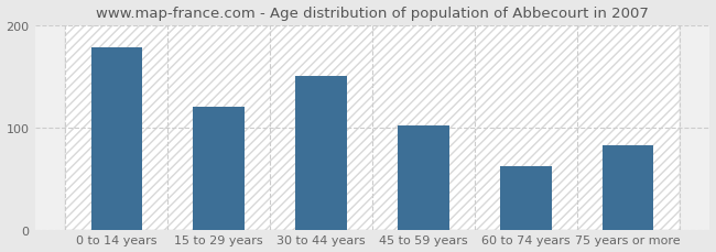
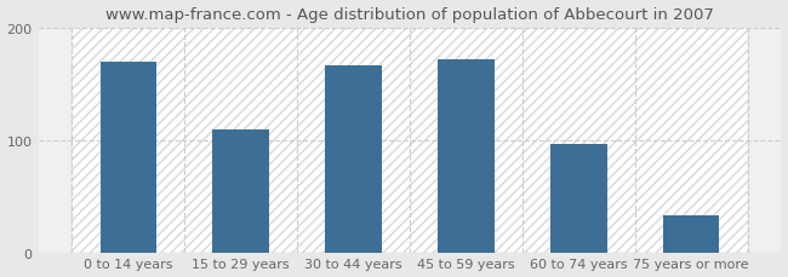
0 to 14 years: 178 -> 170
15 to 29 years: 120 -> 109
30 to 44 years: 150 -> 167
45 to 59 years: 102 -> 172
60 to 74 years: 62 -> 97
75 years or more: 82 -> 33
